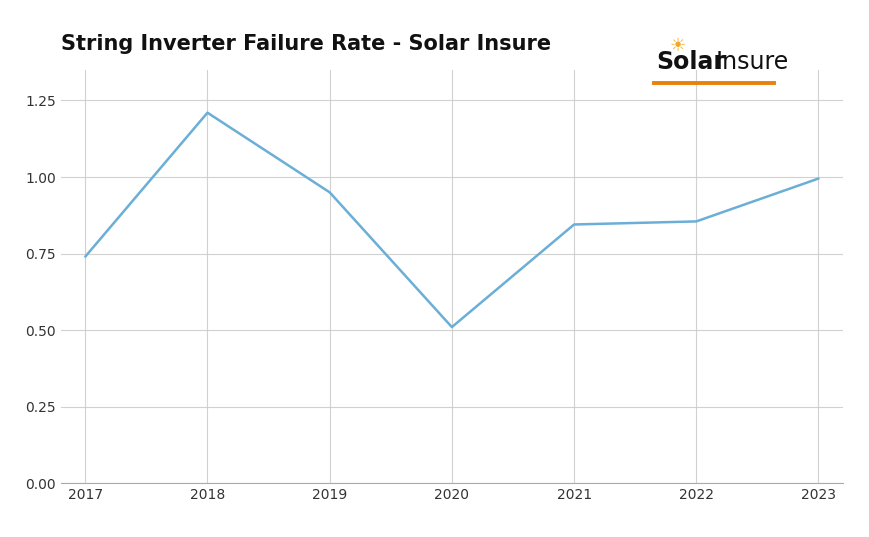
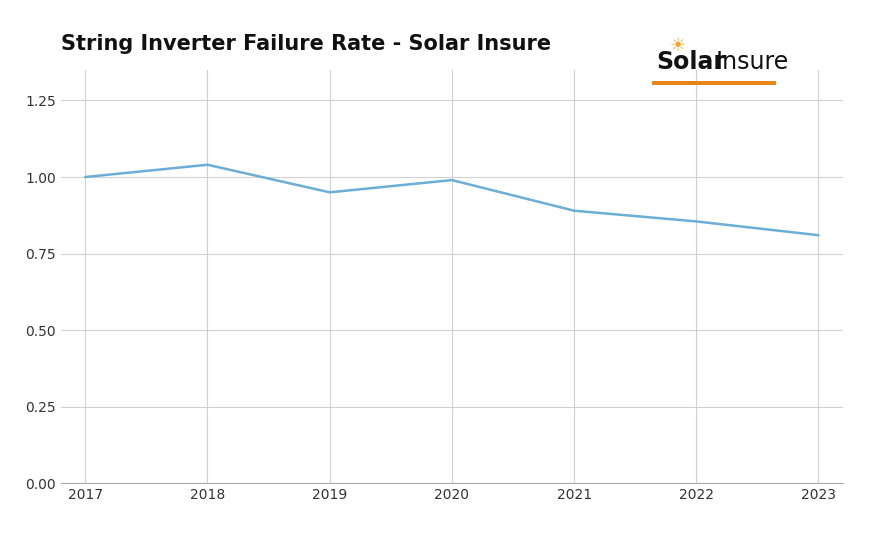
2017: 0.740 -> 1.000
2018: 1.210 -> 1.040
2020: 0.510 -> 0.990
2021: 0.845 -> 0.890
2023: 0.995 -> 0.810
